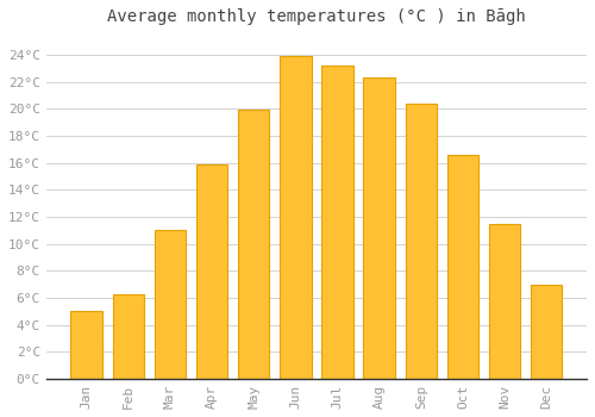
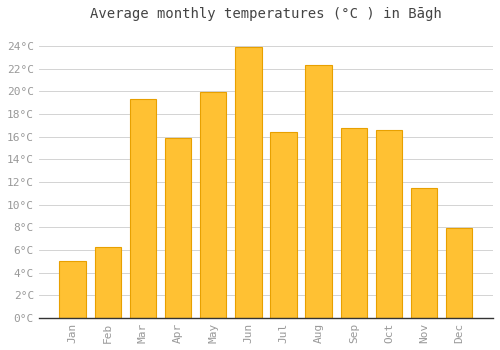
Mar: 11.0°C -> 19.3°C
Jul: 23.2°C -> 16.4°C
Sep: 20.4°C -> 16.8°C
Dec: 7.0°C -> 7.9°C
